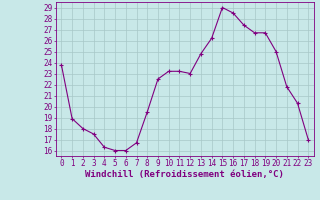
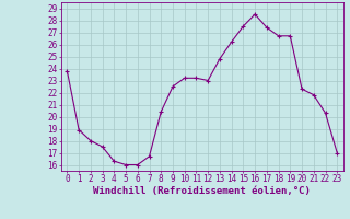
8: 19.5 -> 20.4
15: 29.0 -> 27.5
20: 25.0 -> 22.3
